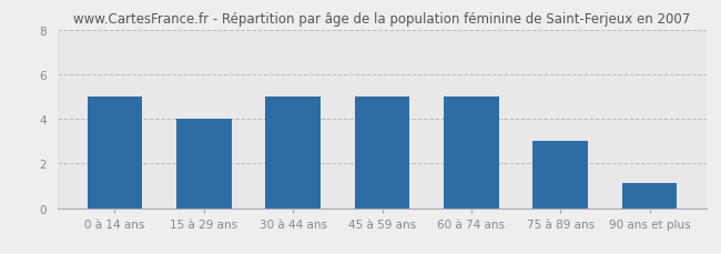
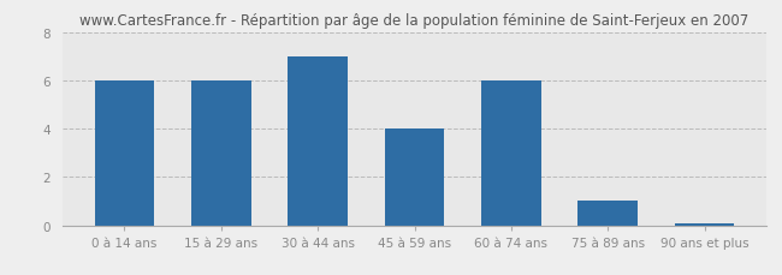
0 à 14 ans: 5.00 -> 6.00
15 à 29 ans: 4.00 -> 6.00
30 à 44 ans: 5.00 -> 7.00
45 à 59 ans: 5.00 -> 4.00
60 à 74 ans: 5.00 -> 6.00
75 à 89 ans: 3.00 -> 1.00
90 ans et plus: 1.10 -> 0.07
